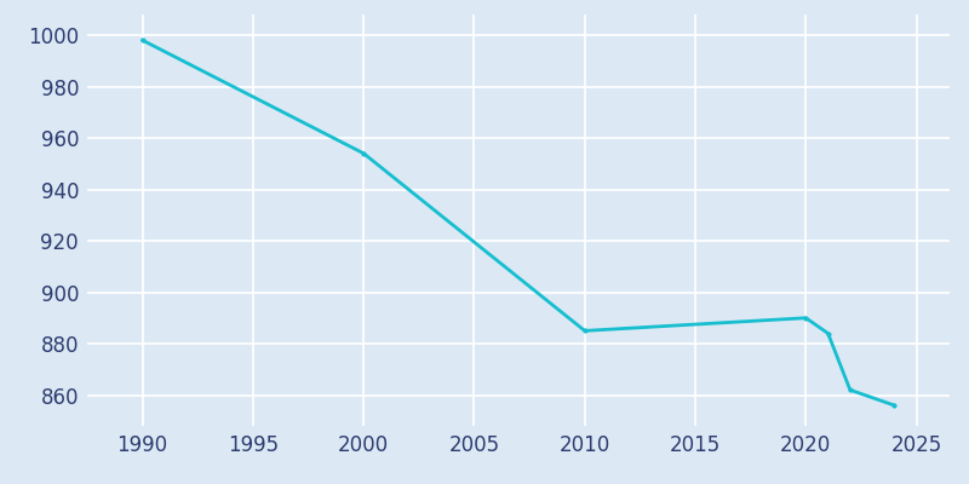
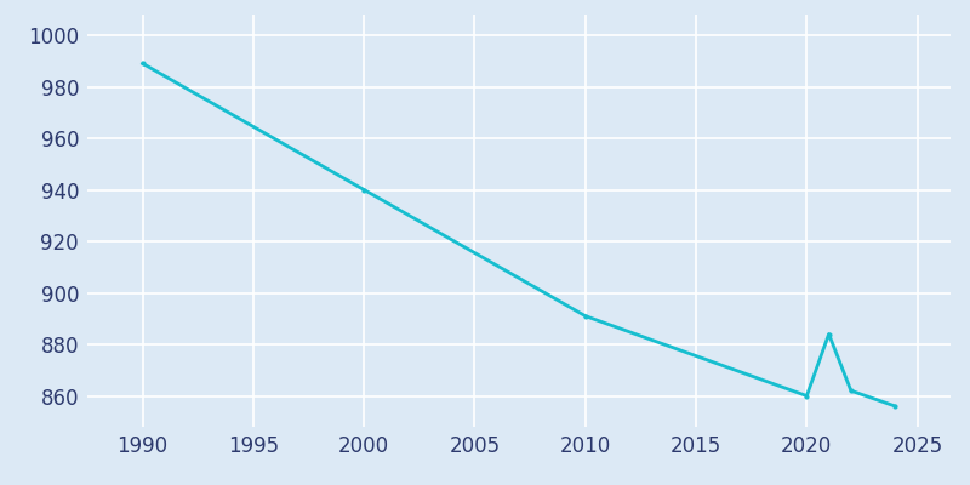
1990: 998 -> 989
2000: 954 -> 940
2010: 885 -> 891
2020: 890 -> 860
